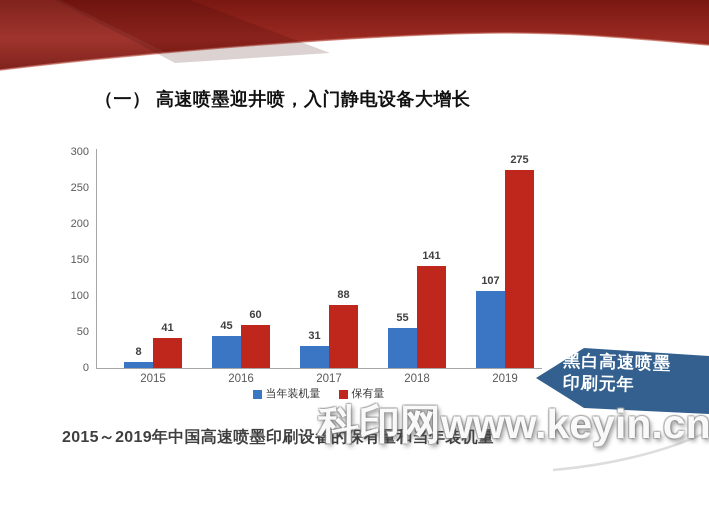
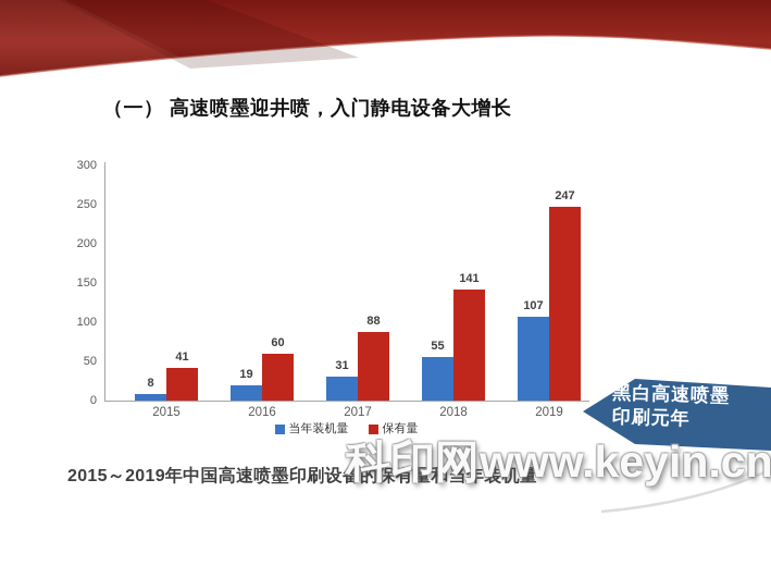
当年装机量/2016: 45 -> 19
保有量/2019: 275 -> 247
